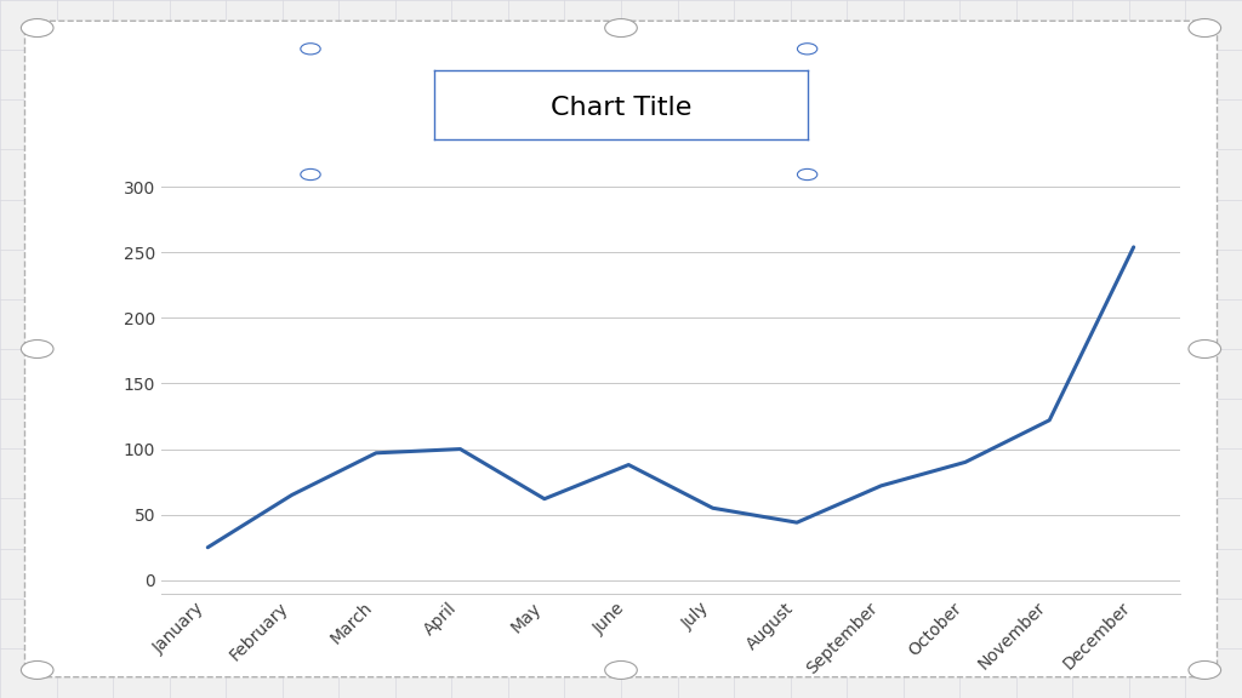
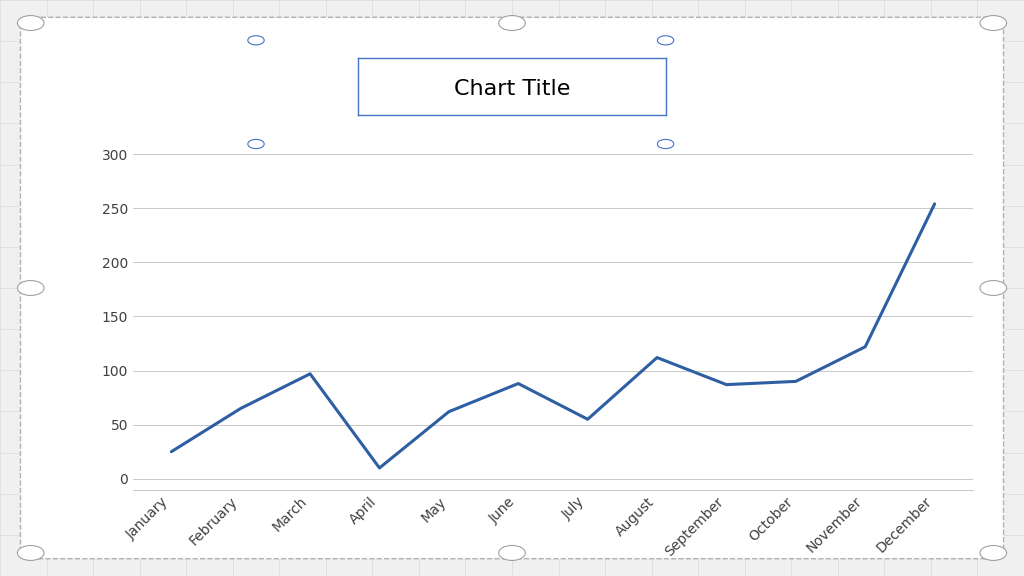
April: 100 -> 10
August: 44 -> 112
September: 72 -> 87
